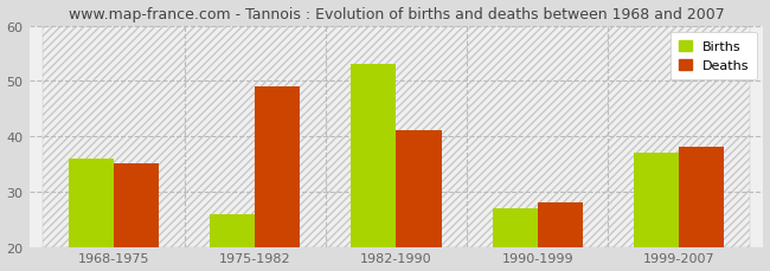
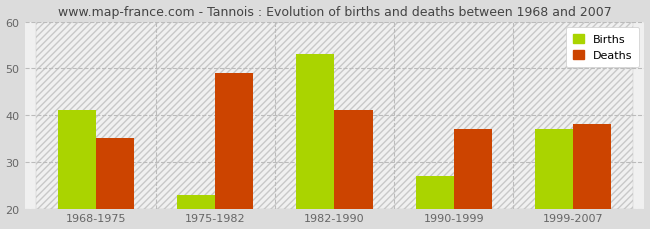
Births/1968-1975: 36 -> 41
Births/1975-1982: 26 -> 23
Deaths/1990-1999: 28 -> 37
